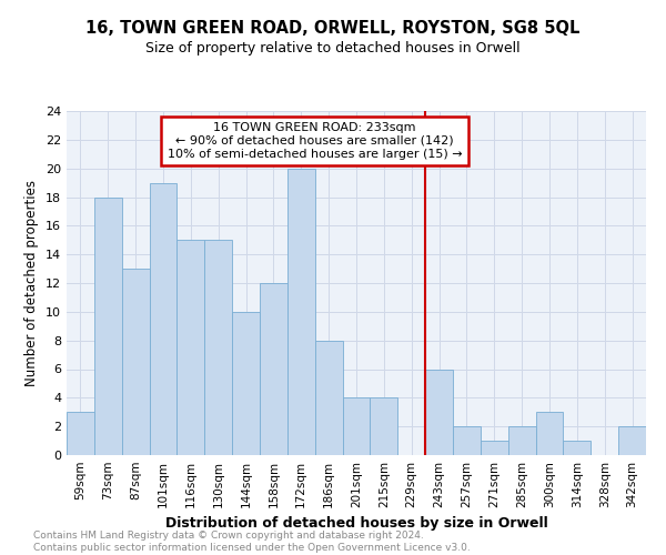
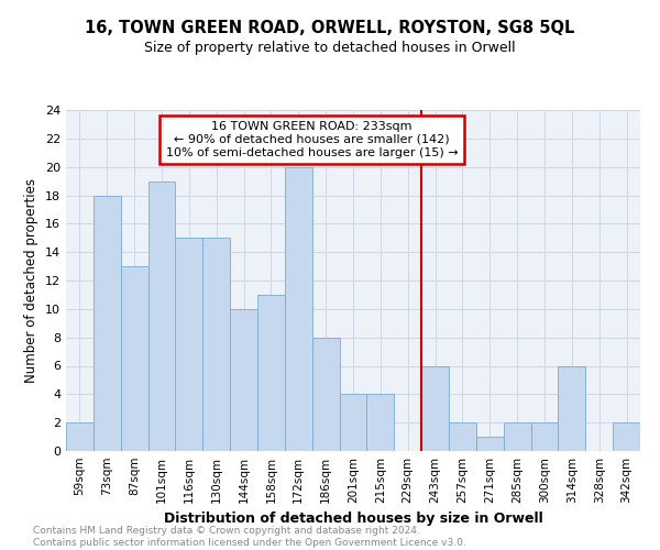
59sqm: 3 -> 2
158sqm: 12 -> 11
300sqm: 3 -> 2
314sqm: 1 -> 6
